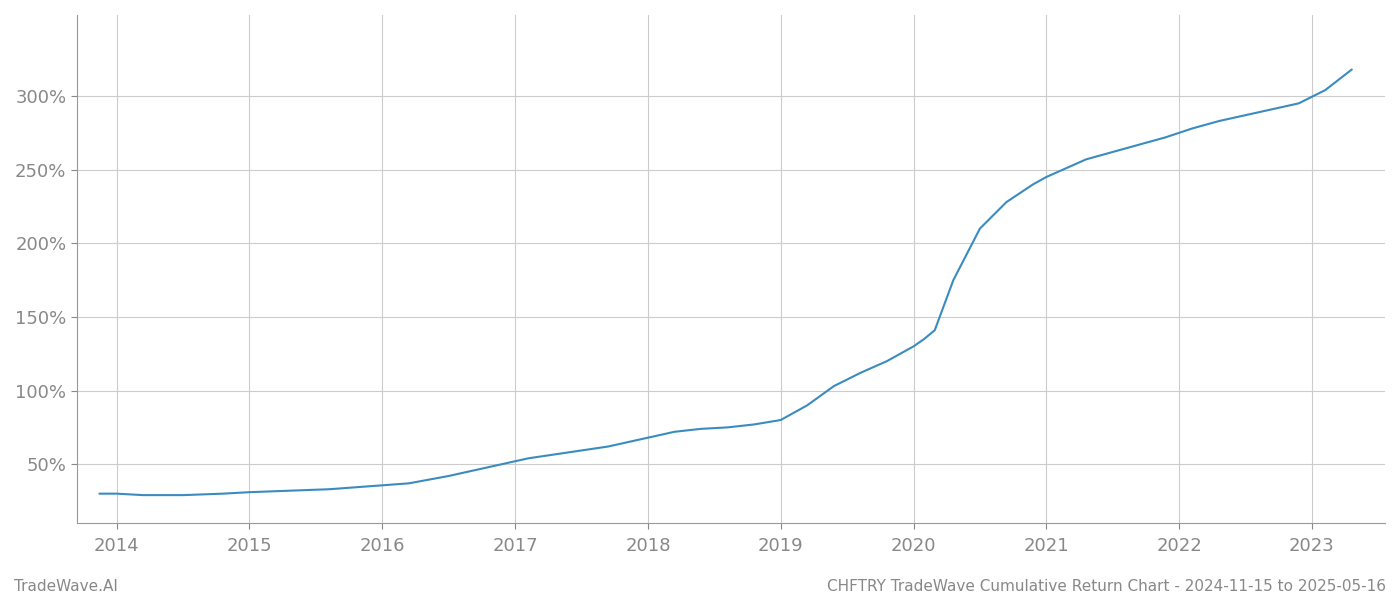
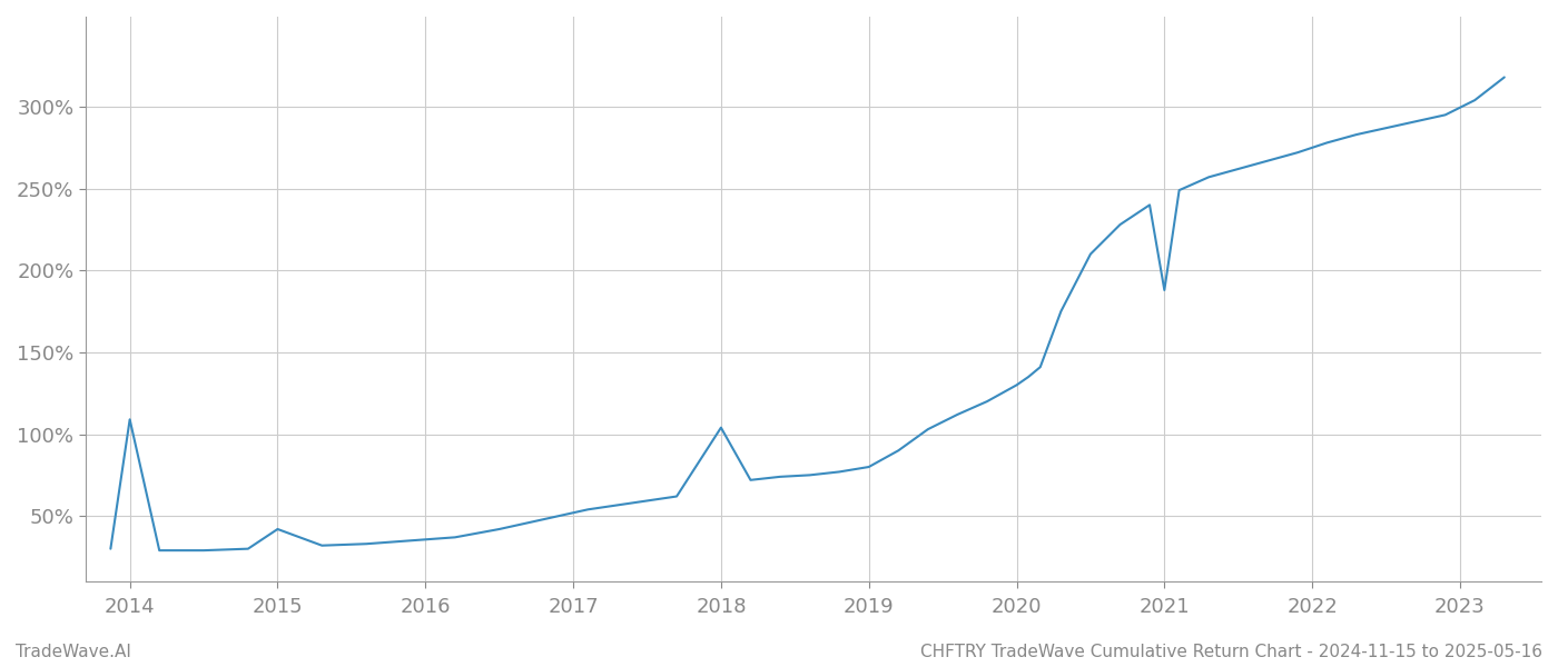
2014: 30% -> 109%
2015: 31% -> 42%
2018: 68% -> 104%
2021: 245% -> 188%
